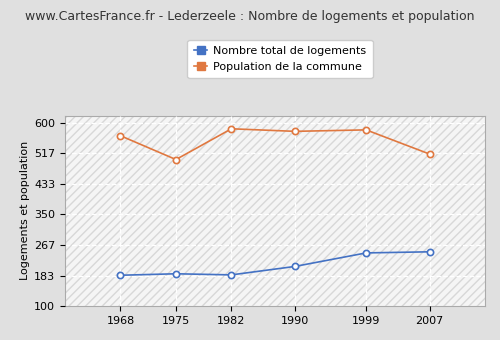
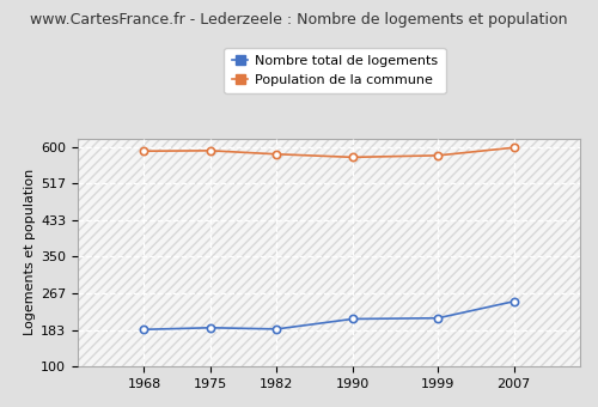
Population de la commune/1968: 565 -> 591
Population de la commune/1975: 500 -> 592
Nombre total de logements/1999: 245 -> 210
Population de la commune/2007: 515 -> 599
